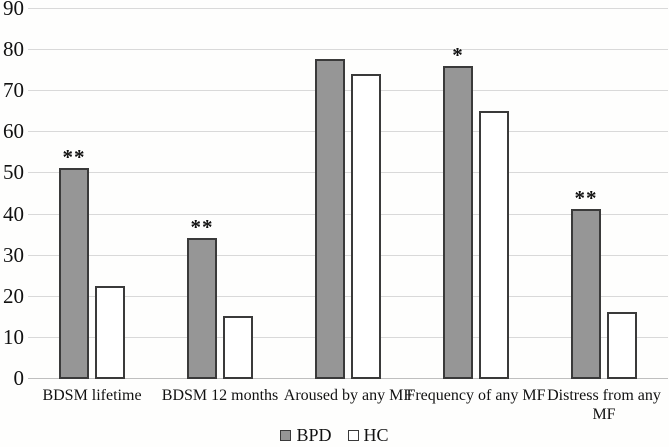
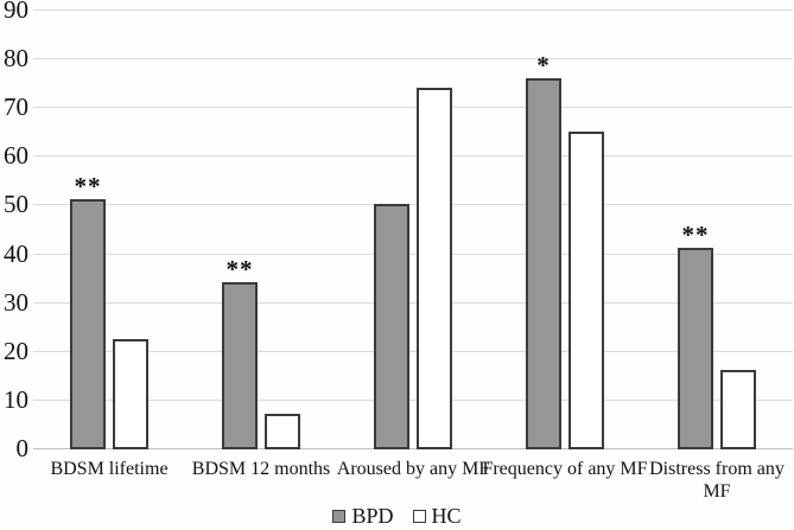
HC/BDSM 12 months: 15 -> 7
BPD/Aroused by any MF: 78 -> 50
